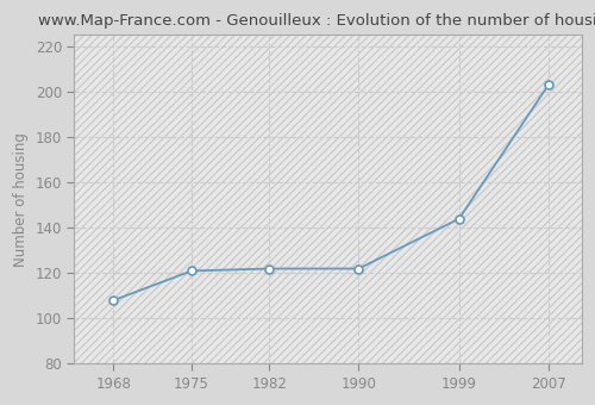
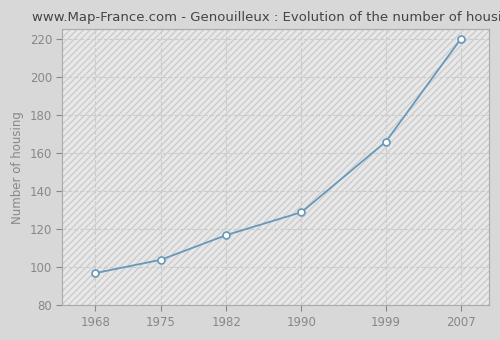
1968: 108 -> 97
1975: 121 -> 104
1982: 122 -> 117
1990: 122 -> 129
1999: 144 -> 166
2007: 203 -> 220
